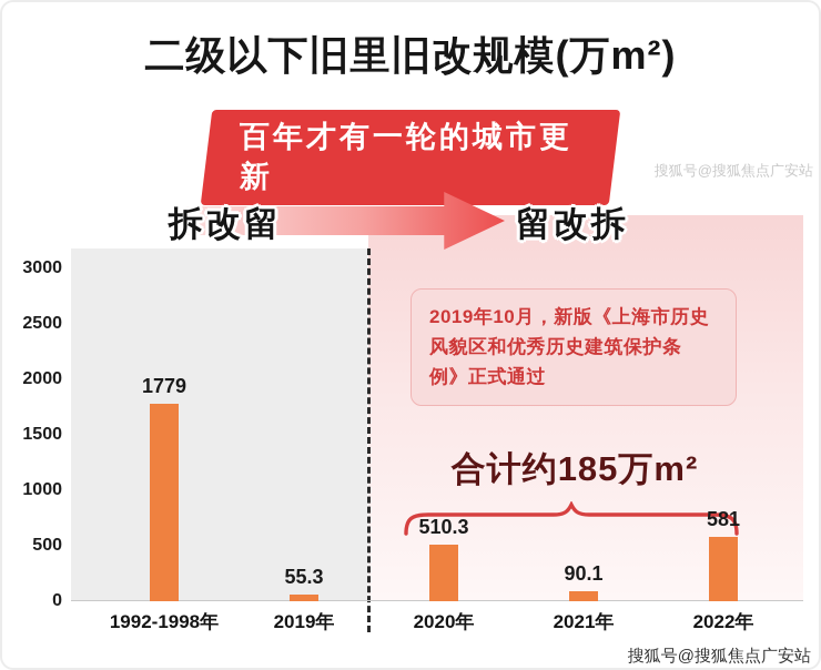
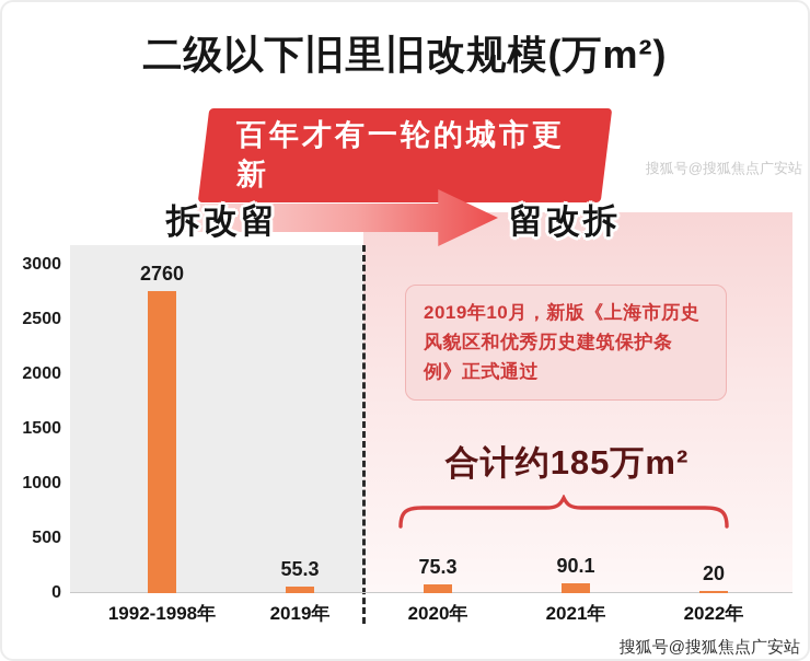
1992-1998年: 1779 -> 2760
2020年: 510.3 -> 75.3
2022年: 581 -> 20
